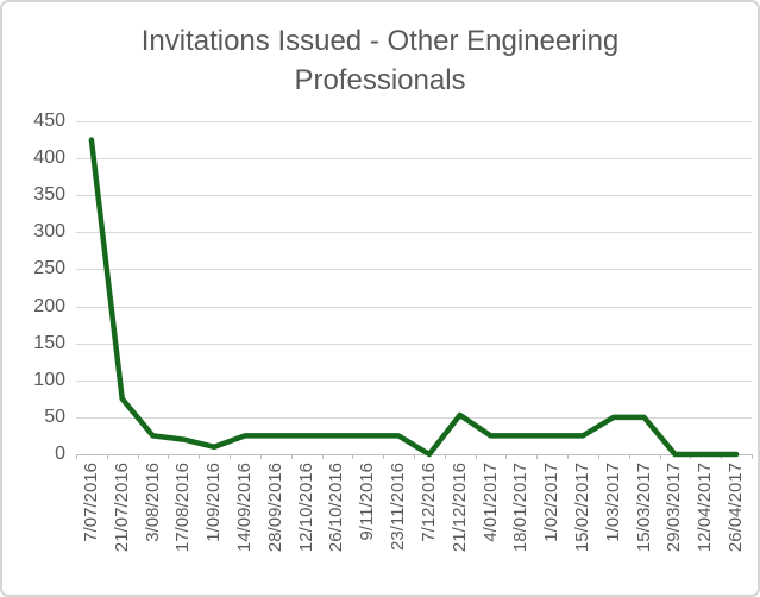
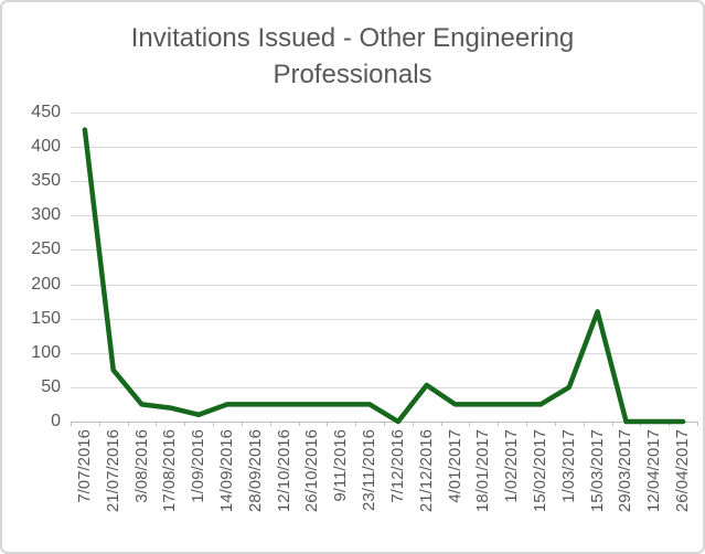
15/03/2017: 50 -> 160
